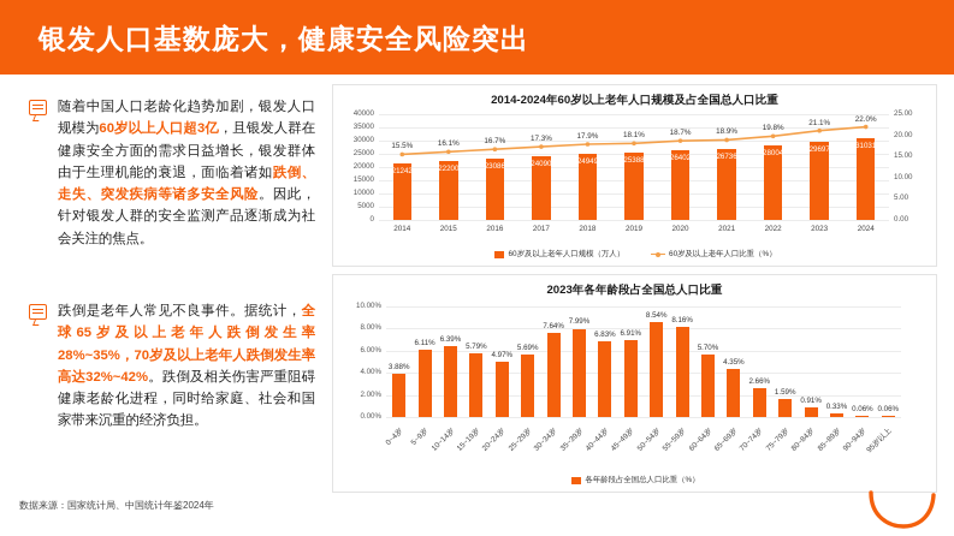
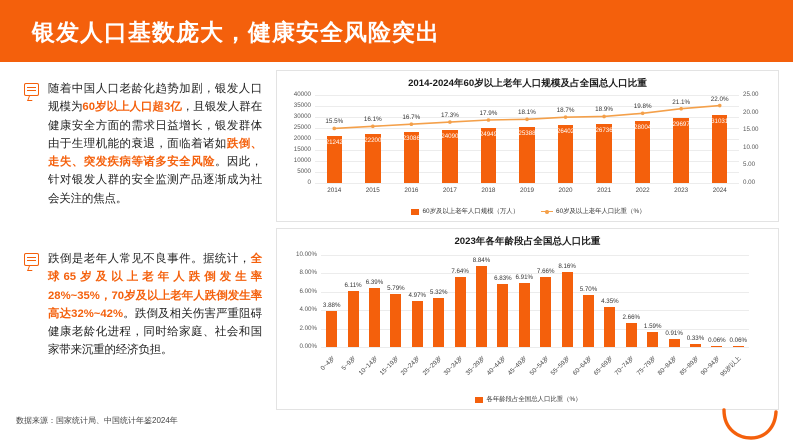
2023年各年龄段占全国总人口比重/25~29岁: 5.69% -> 5.32%
2023年各年龄段占全国总人口比重/35~39岁: 7.99% -> 8.84%
2023年各年龄段占全国总人口比重/50~54岁: 8.54% -> 7.66%
